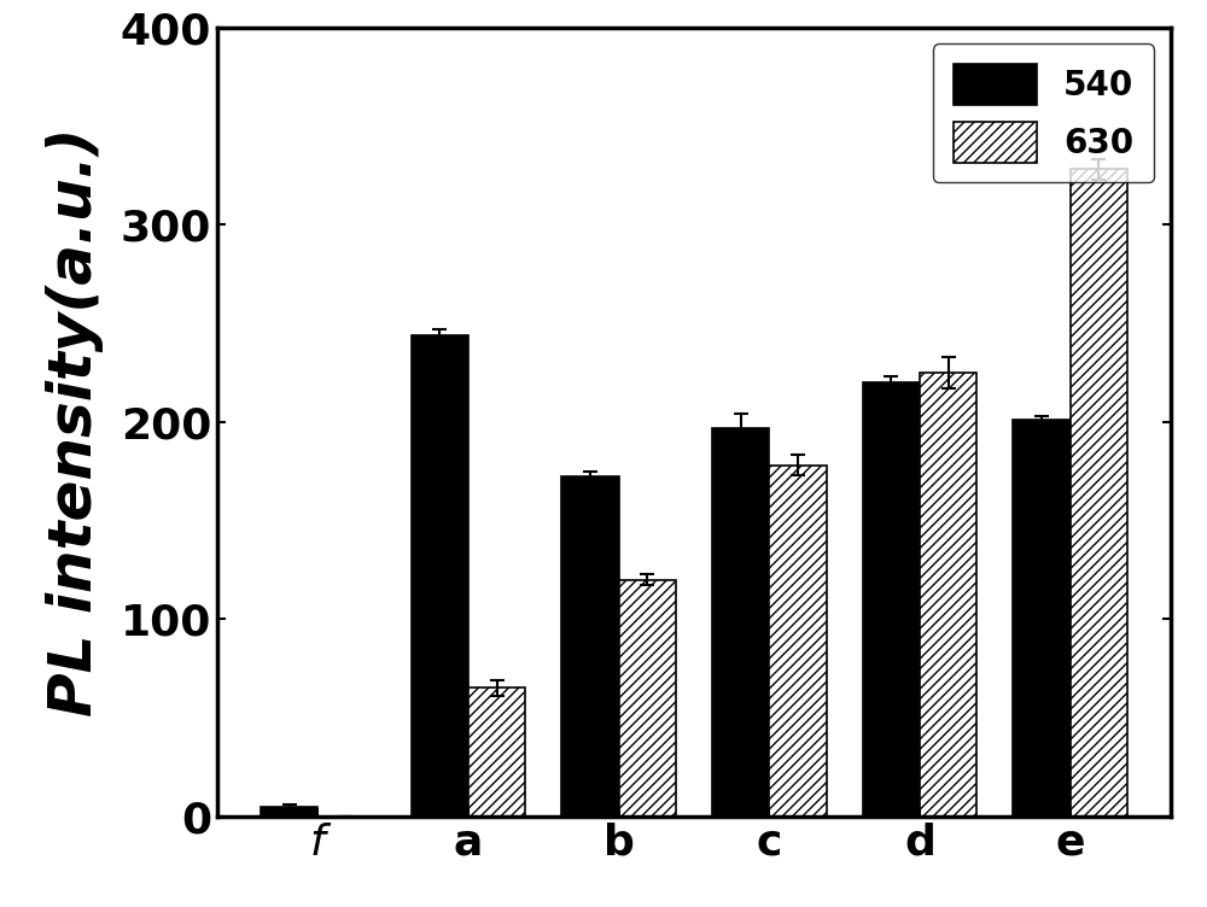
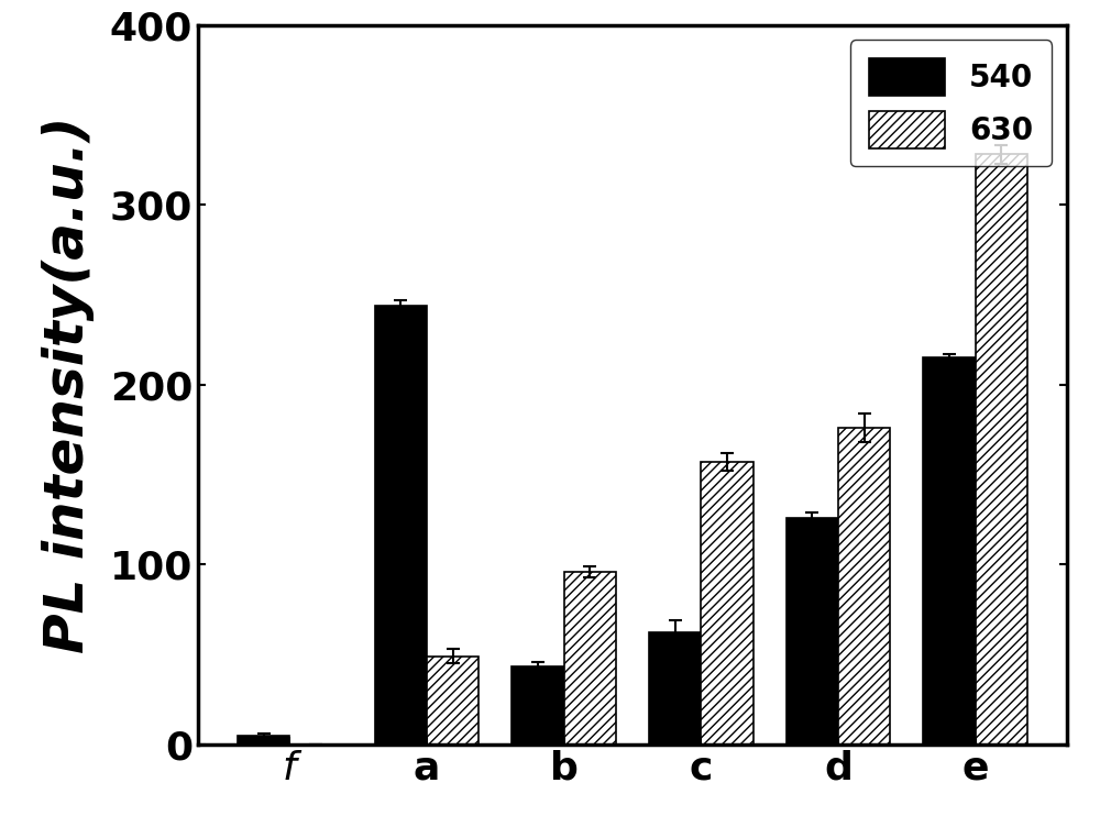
630/a: 65 -> 49
540/b: 172 -> 43
630/b: 120 -> 96
540/c: 197 -> 62
630/c: 178 -> 157
540/d: 220 -> 126
630/d: 225 -> 176
540/e: 201 -> 215
